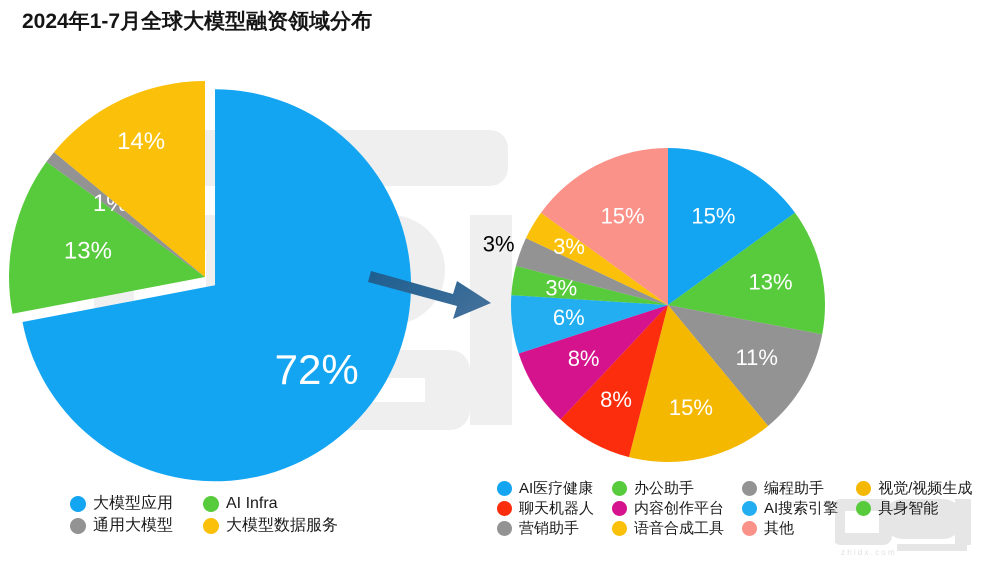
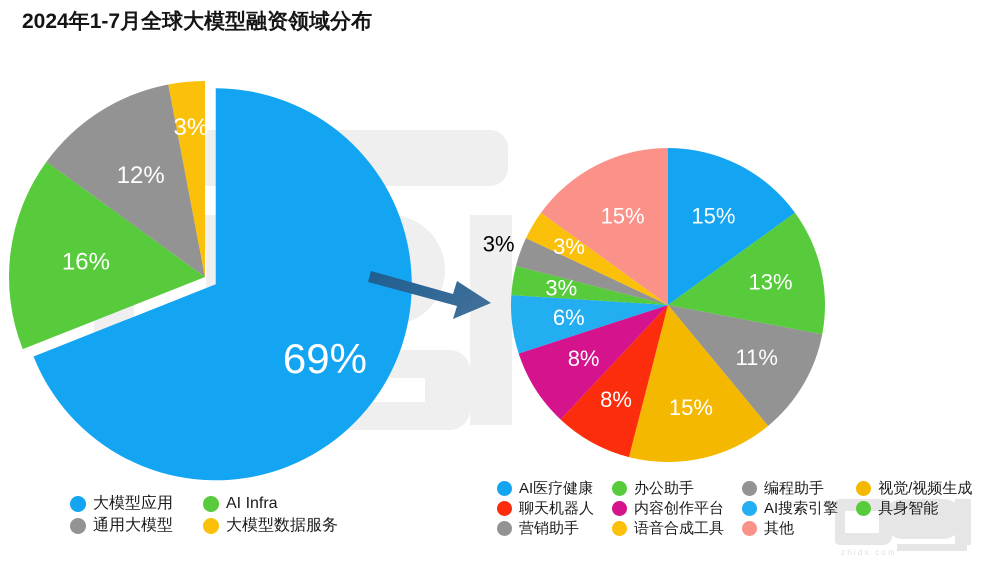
2024年1-7月全球大模型融资领域分布/大模型应用: 72% -> 69%
2024年1-7月全球大模型融资领域分布/AI Infra: 13% -> 16%
2024年1-7月全球大模型融资领域分布/通用大模型: 1% -> 12%
2024年1-7月全球大模型融资领域分布/大模型数据服务: 14% -> 3%
